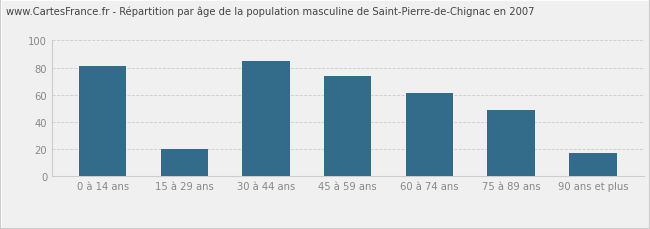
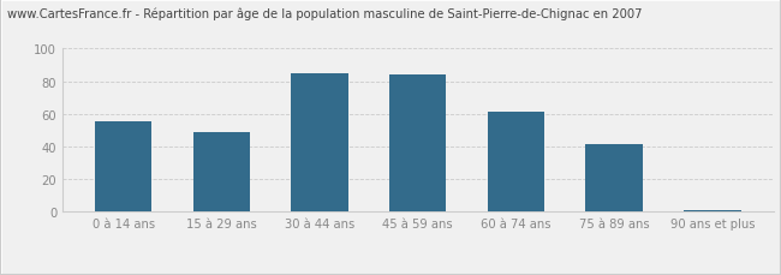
0 à 14 ans: 81 -> 55
15 à 29 ans: 20 -> 49
45 à 59 ans: 74 -> 84
75 à 89 ans: 49 -> 41
90 ans et plus: 17 -> 1
